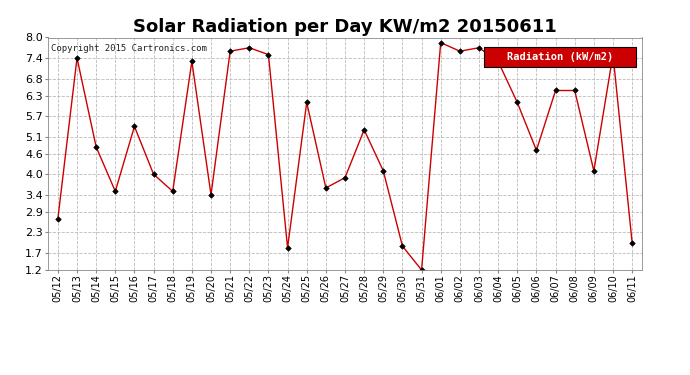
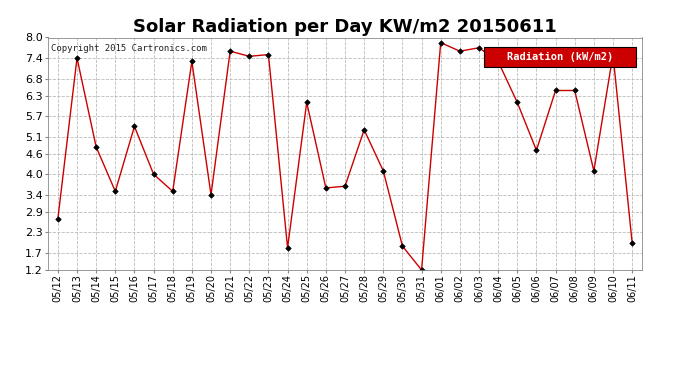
05/22: 7.70 -> 7.45
05/27: 3.90 -> 3.65
